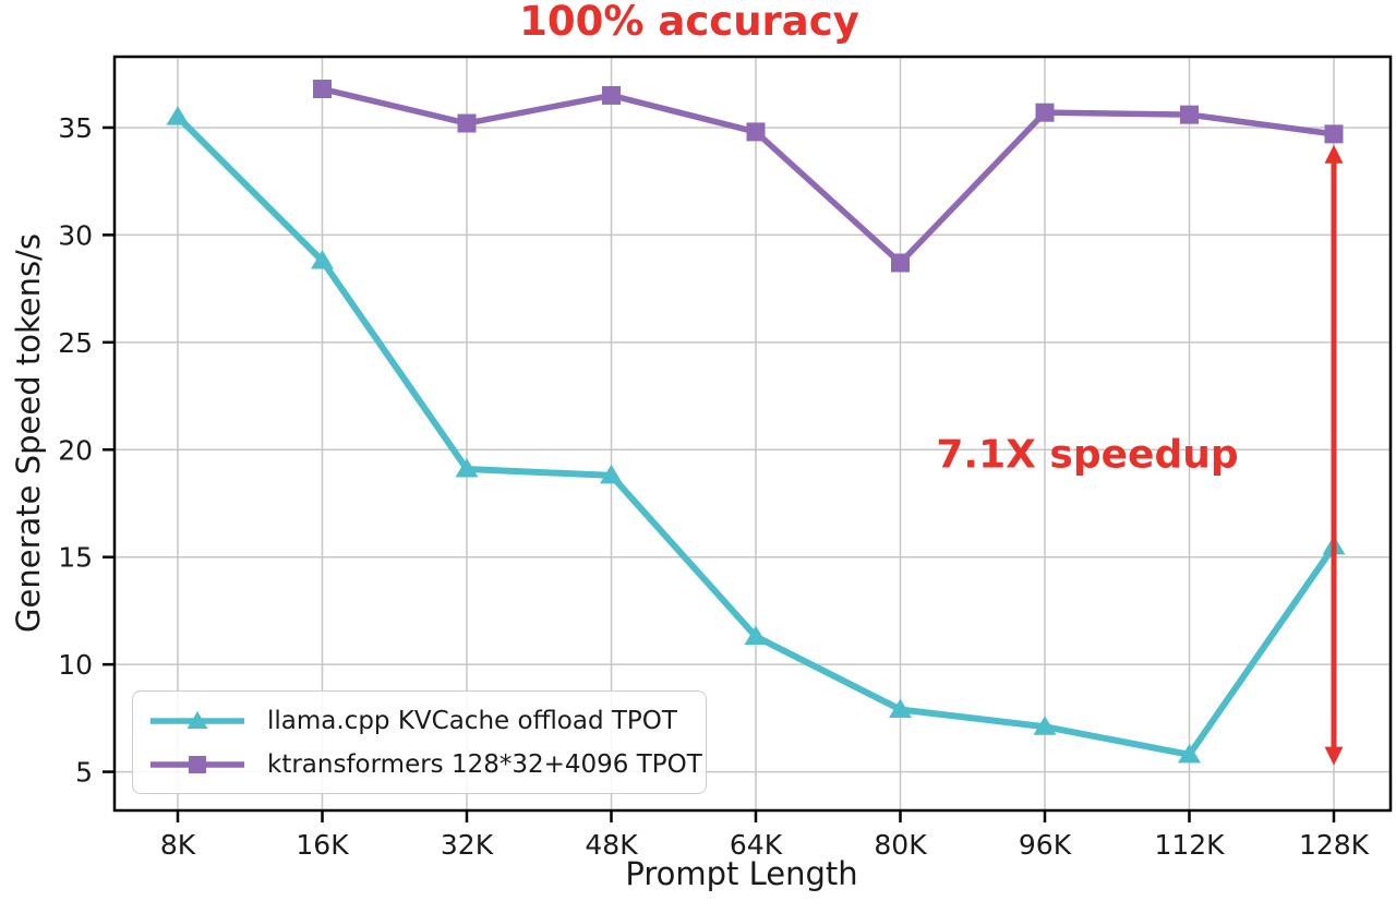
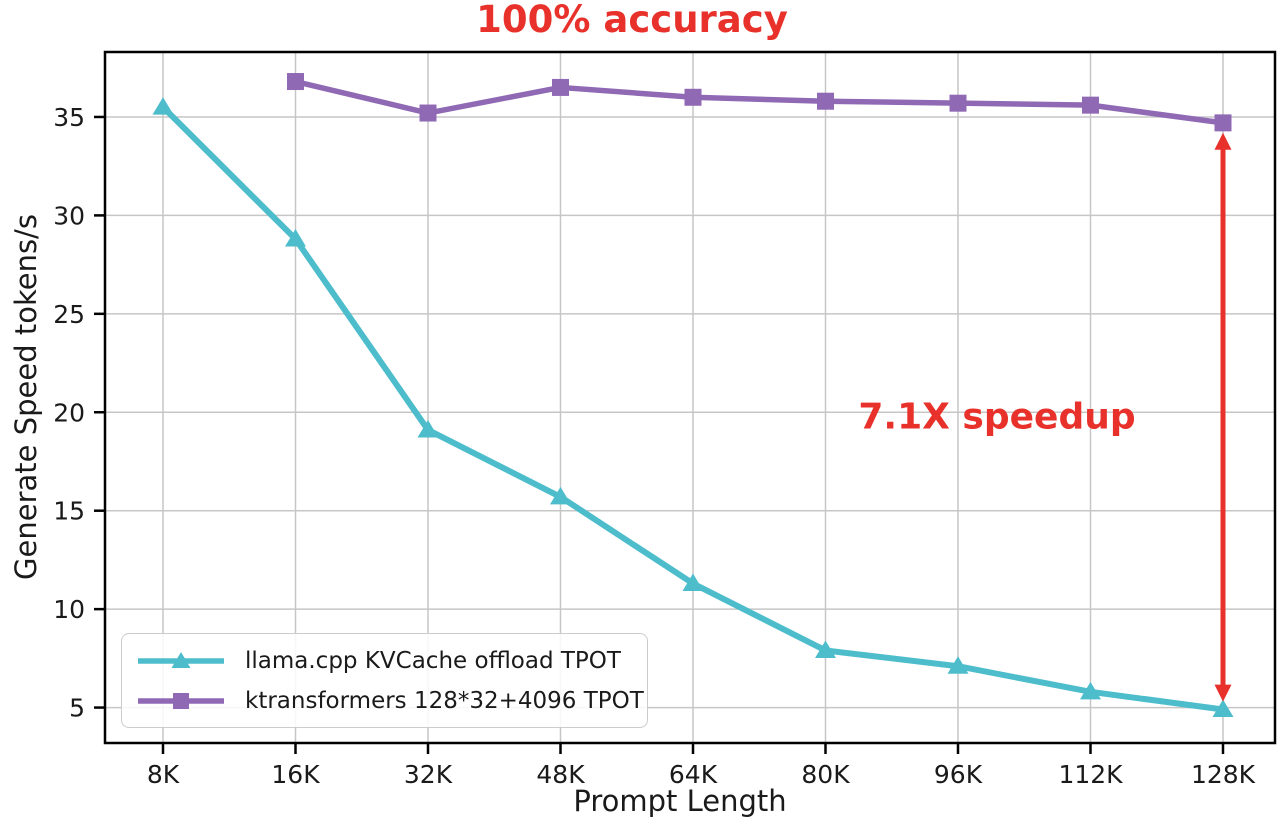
llama.cpp KVCache offload TPOT/48K: 18.8 -> 15.7
ktransformers 128*32+4096 TPOT/64K: 34.8 -> 36.0
ktransformers 128*32+4096 TPOT/80K: 28.7 -> 35.8
llama.cpp KVCache offload TPOT/128K: 15.5 -> 4.9
